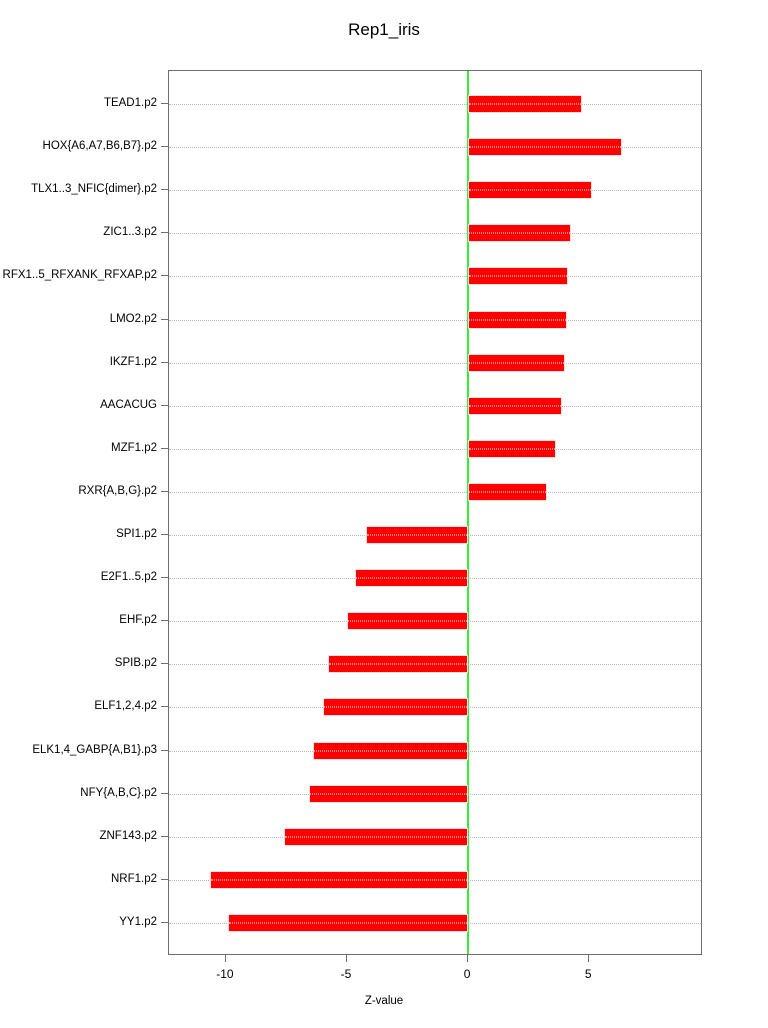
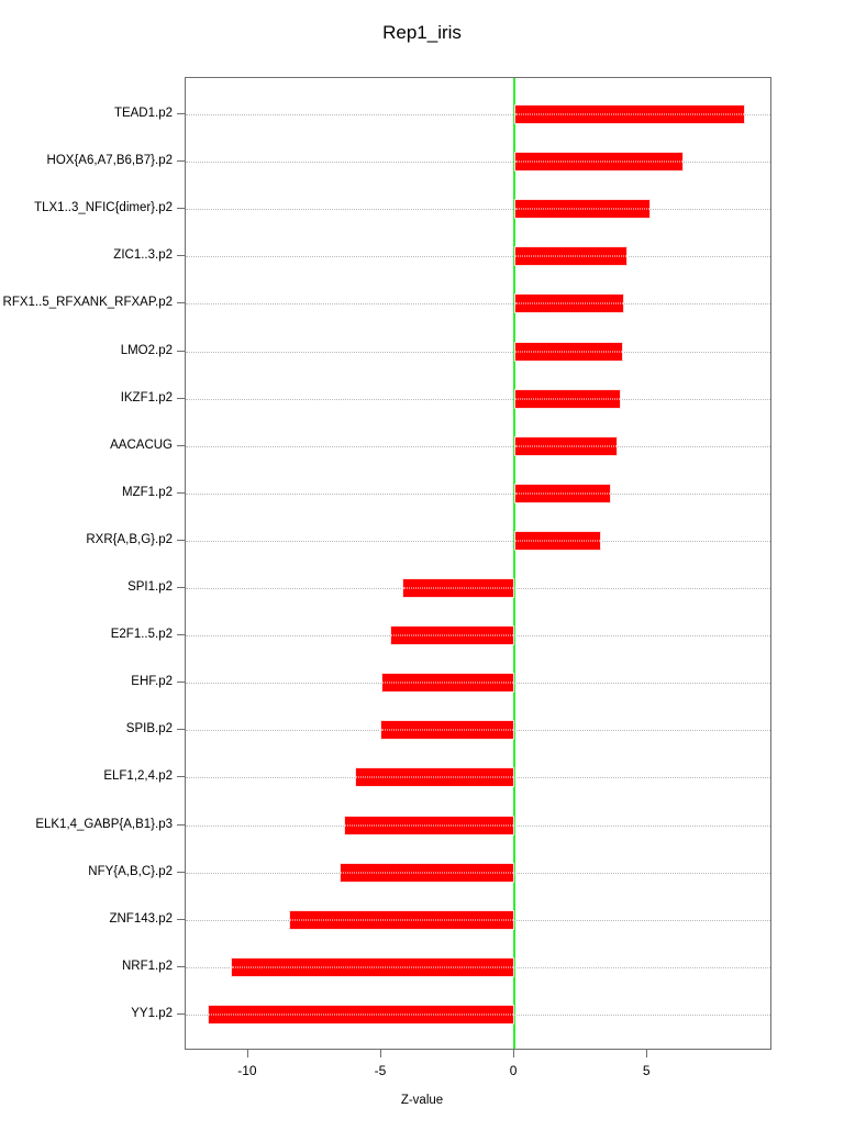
TEAD1.p2: 4.7 -> 8.7
SPIB.p2: -5.8 -> -5.0
ZNF143.p2: -7.6 -> -8.5
YY1.p2: -9.9 -> -11.5
